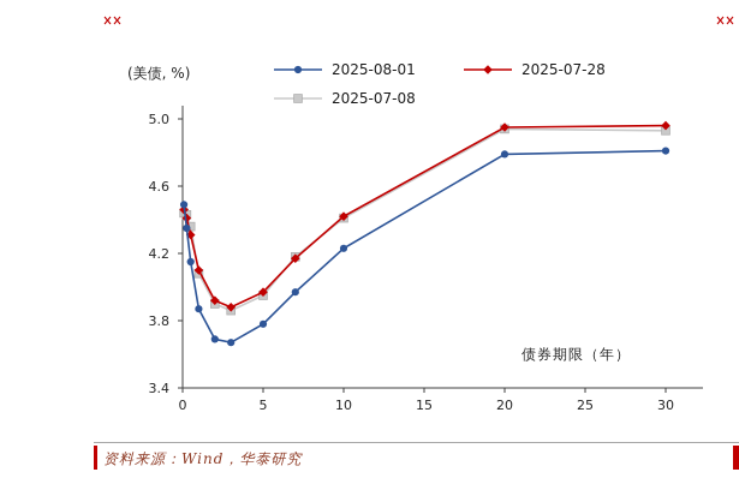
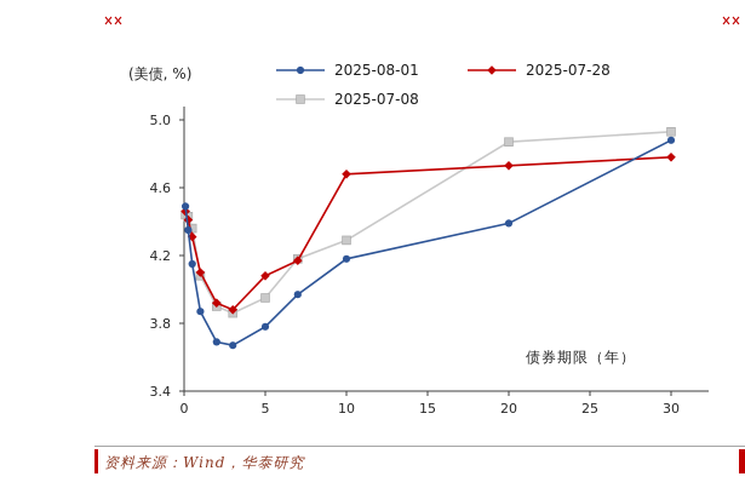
2025-07-28/5: 3.97 -> 4.08
2025-08-01/10: 4.23 -> 4.18
2025-07-28/10: 4.42 -> 4.68
2025-07-08/10: 4.41 -> 4.29
2025-08-01/20: 4.79 -> 4.39
2025-07-28/20: 4.95 -> 4.73
2025-07-08/20: 4.94 -> 4.87
2025-08-01/30: 4.81 -> 4.88
2025-07-28/30: 4.96 -> 4.78
